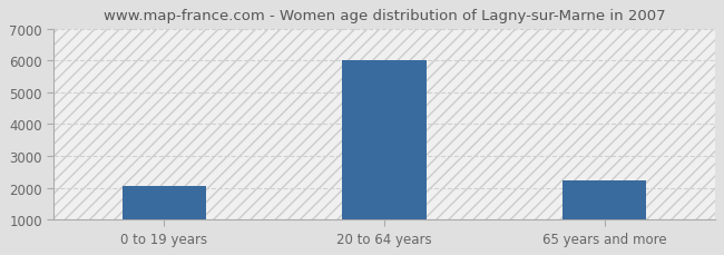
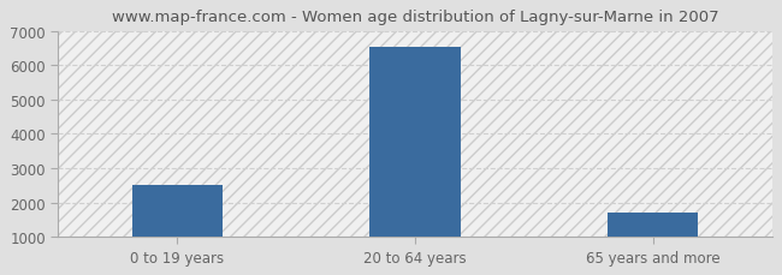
0 to 19 years: 2050 -> 2520
20 to 64 years: 6000 -> 6520
65 years and more: 2250 -> 1720
